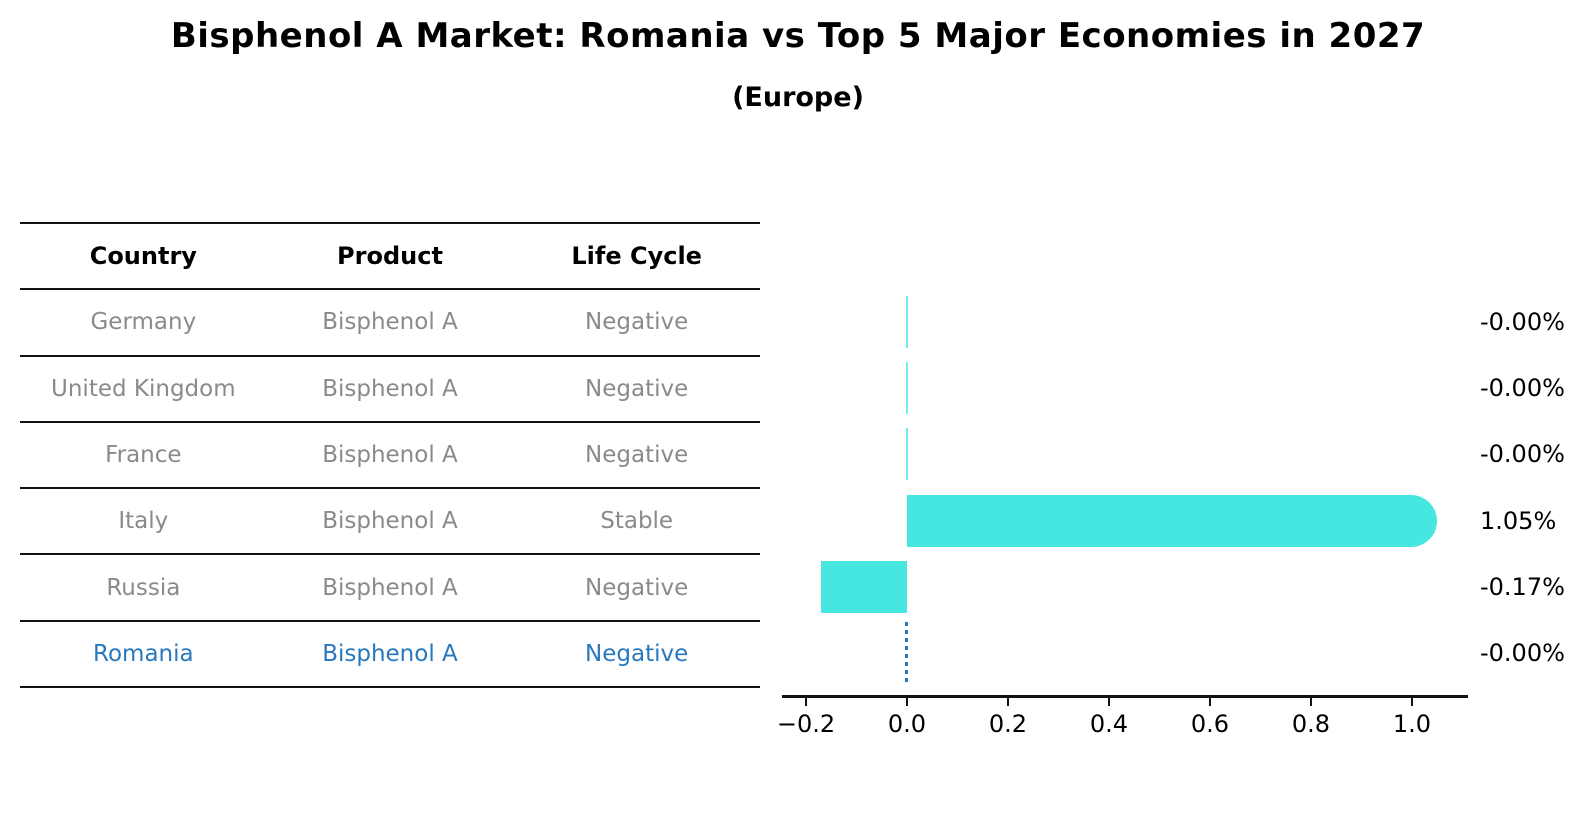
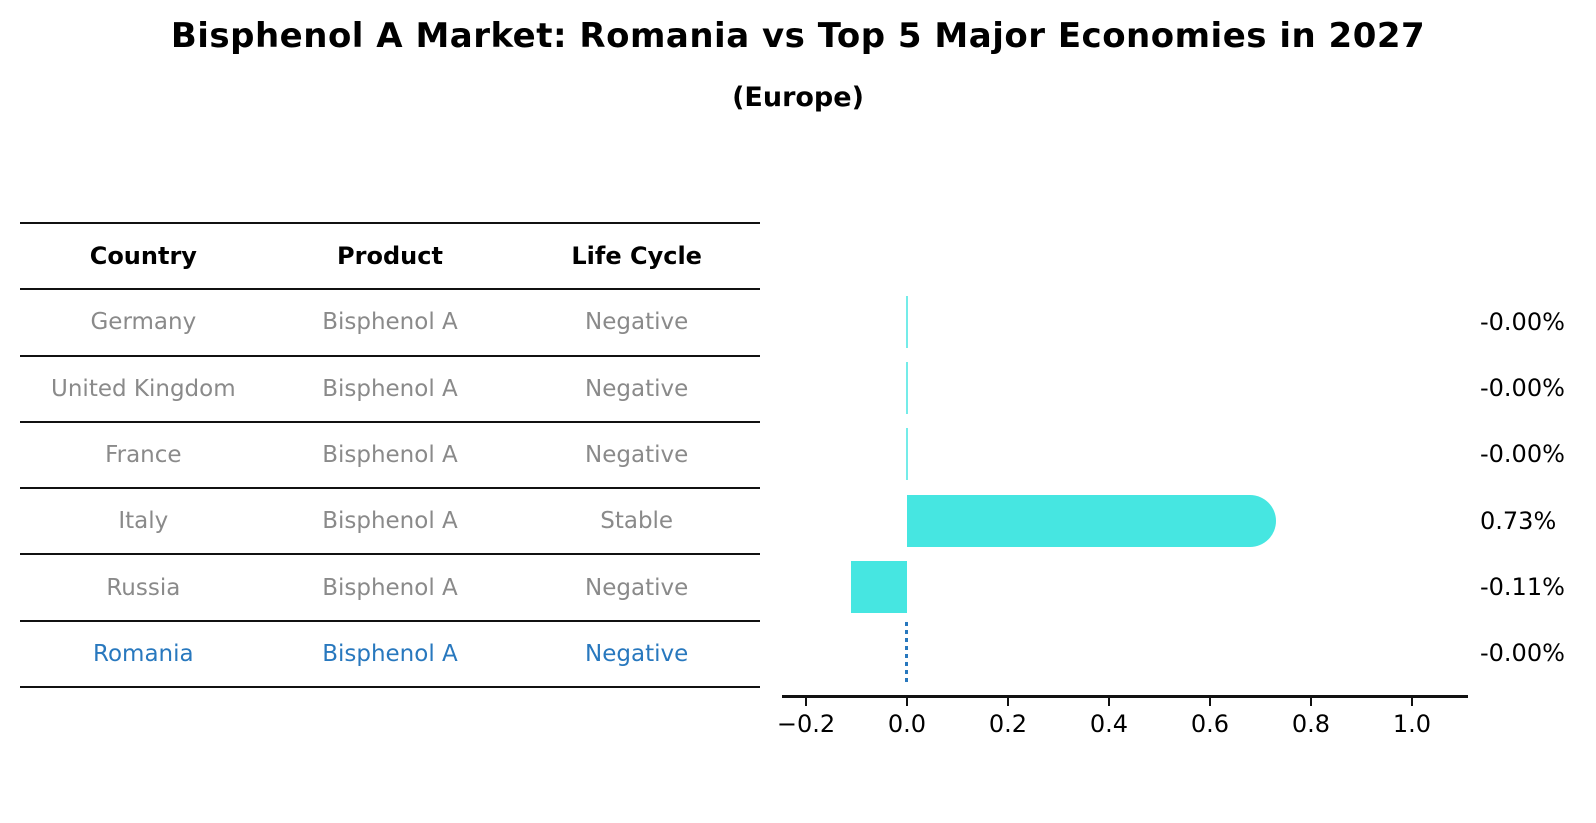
Italy: 1.05% -> 0.73%
Russia: -0.17% -> -0.11%
